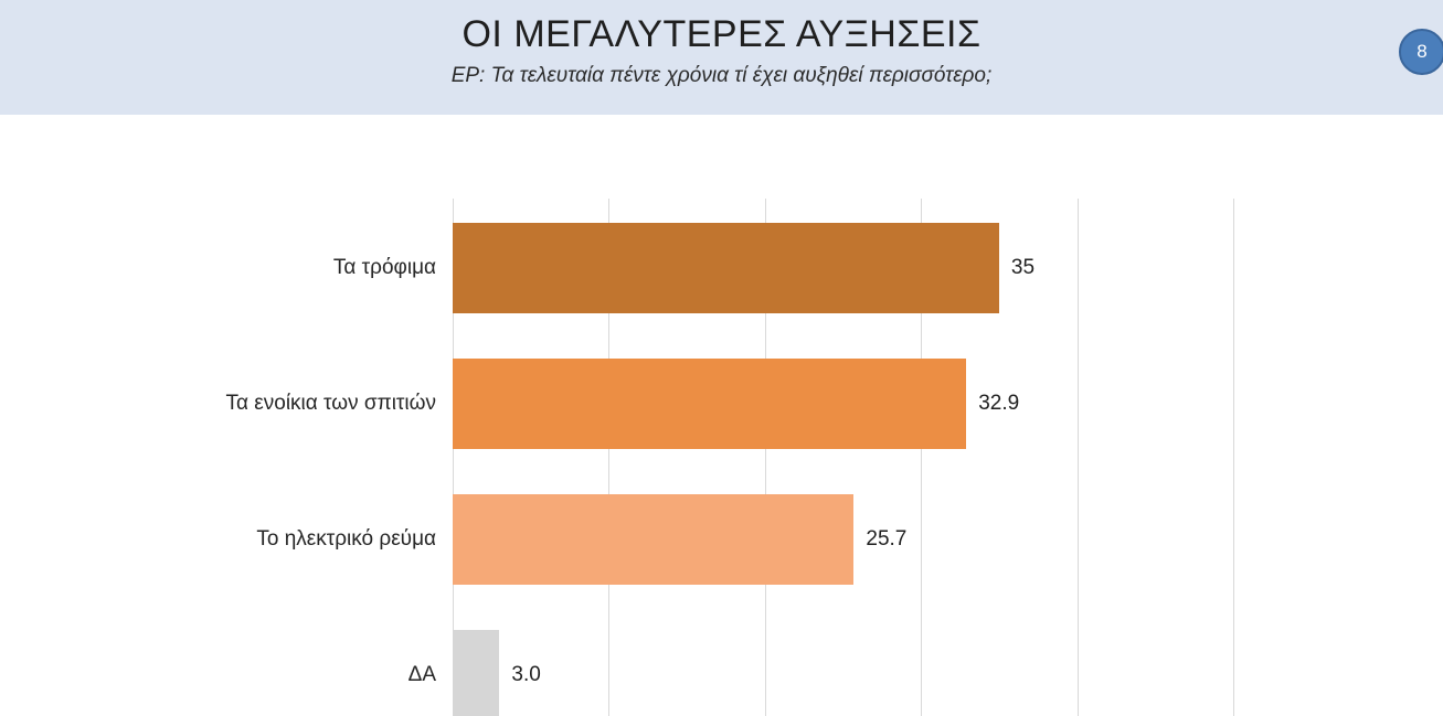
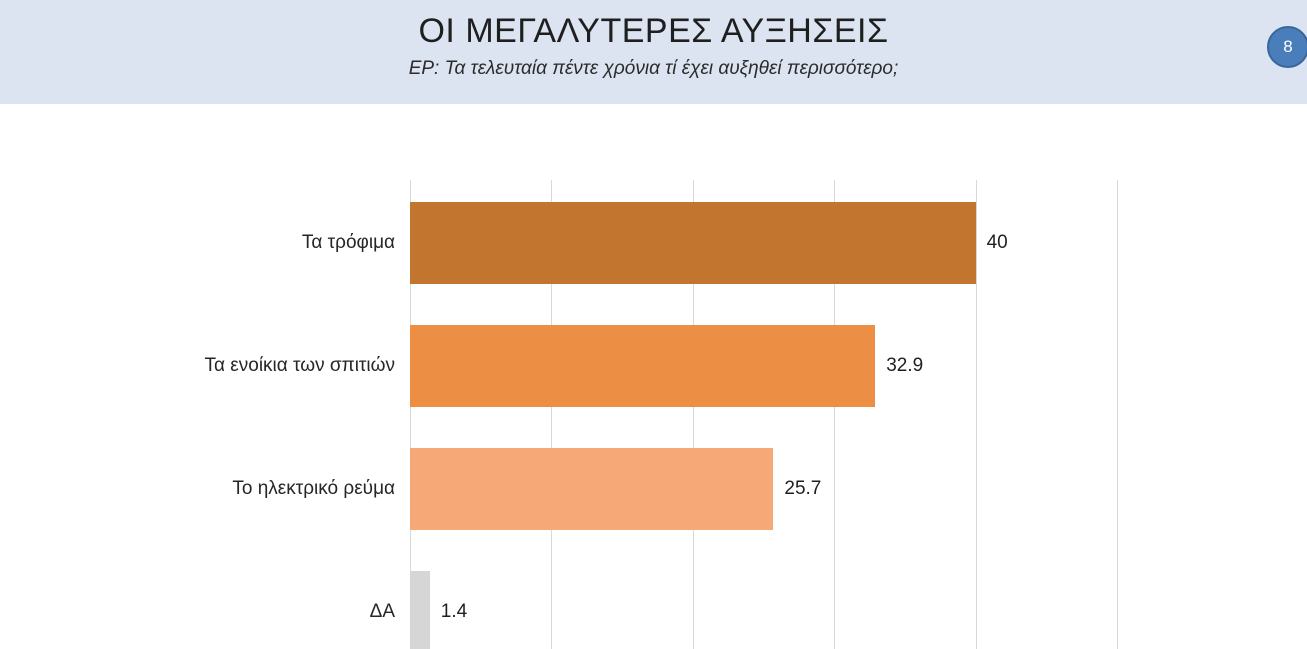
Τα τρόφιμα: 35 -> 40
ΔΑ: 3.0 -> 1.4
